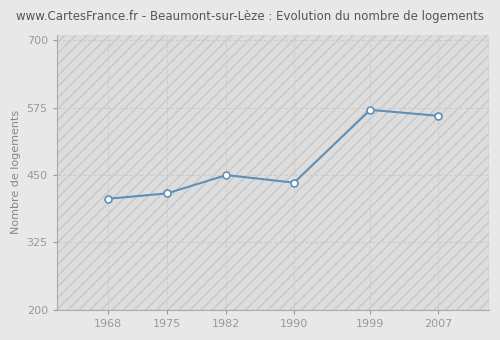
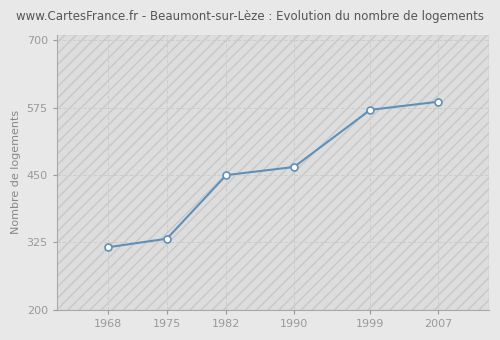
1968: 406 -> 316
1975: 416 -> 332
1990: 436 -> 465
2007: 560 -> 586
